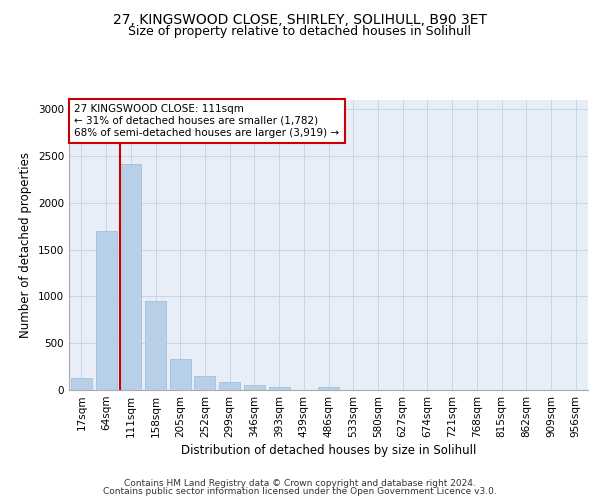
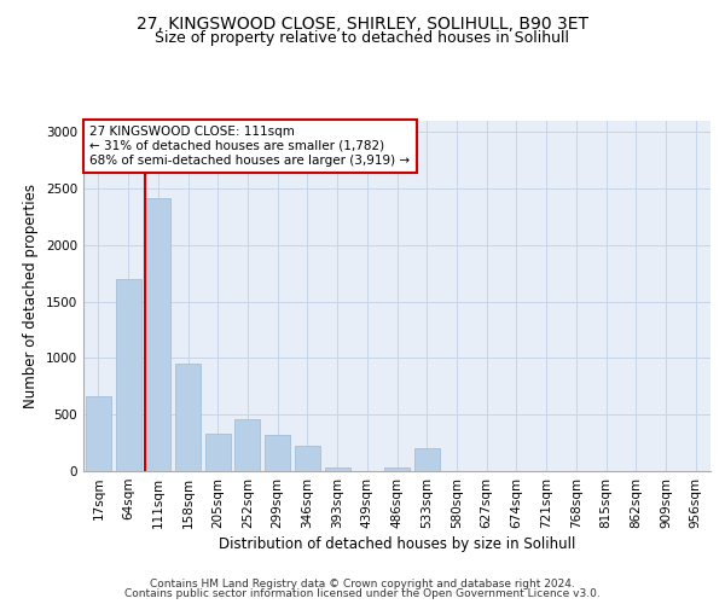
17sqm: 130 -> 660
252sqm: 150 -> 460
299sqm: 90 -> 320
346sqm: 50 -> 220
533sqm: 0 -> 200
